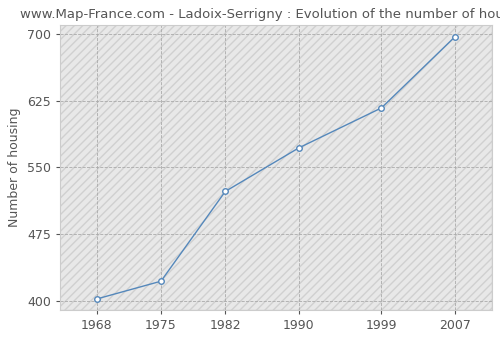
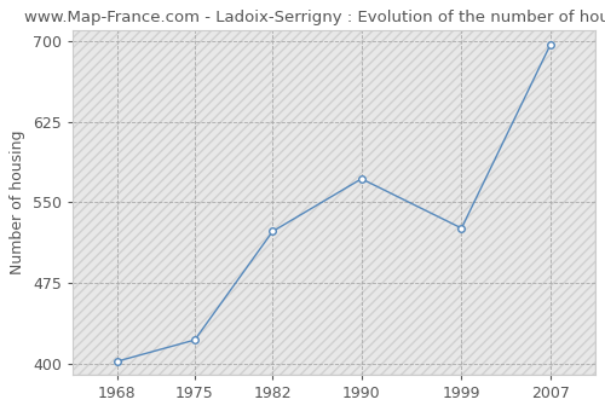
1999: 617 -> 526
